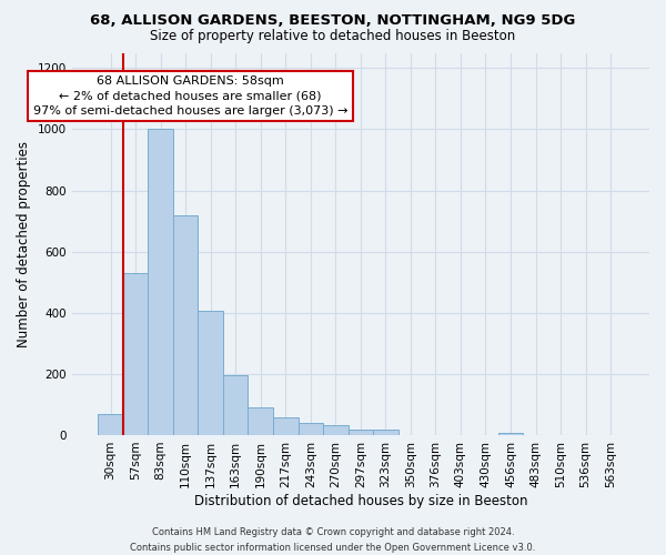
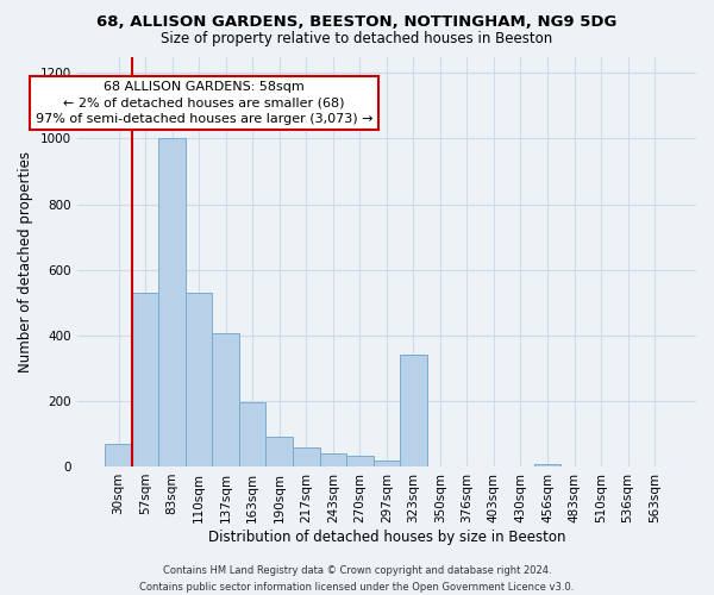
110sqm: 720 -> 530
323sqm: 18 -> 340
